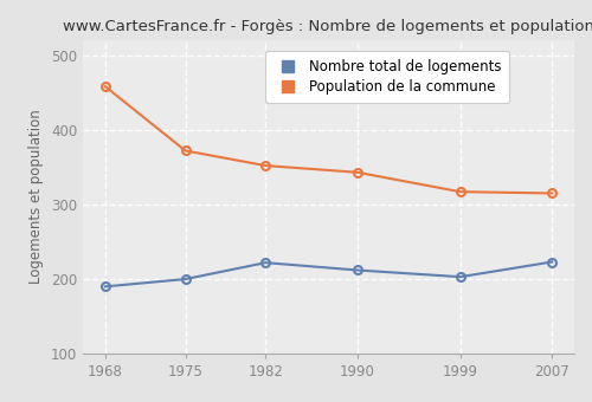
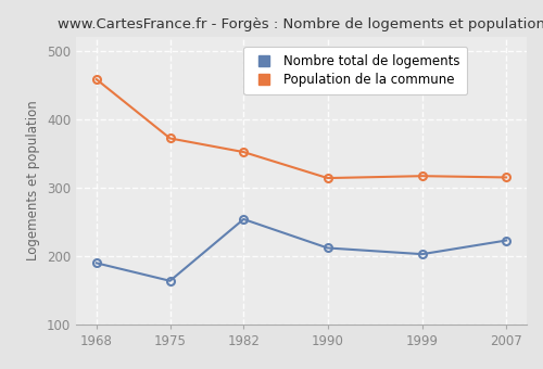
Nombre total de logements/1975: 200 -> 164
Nombre total de logements/1982: 222 -> 254
Population de la commune/1990: 343 -> 314
